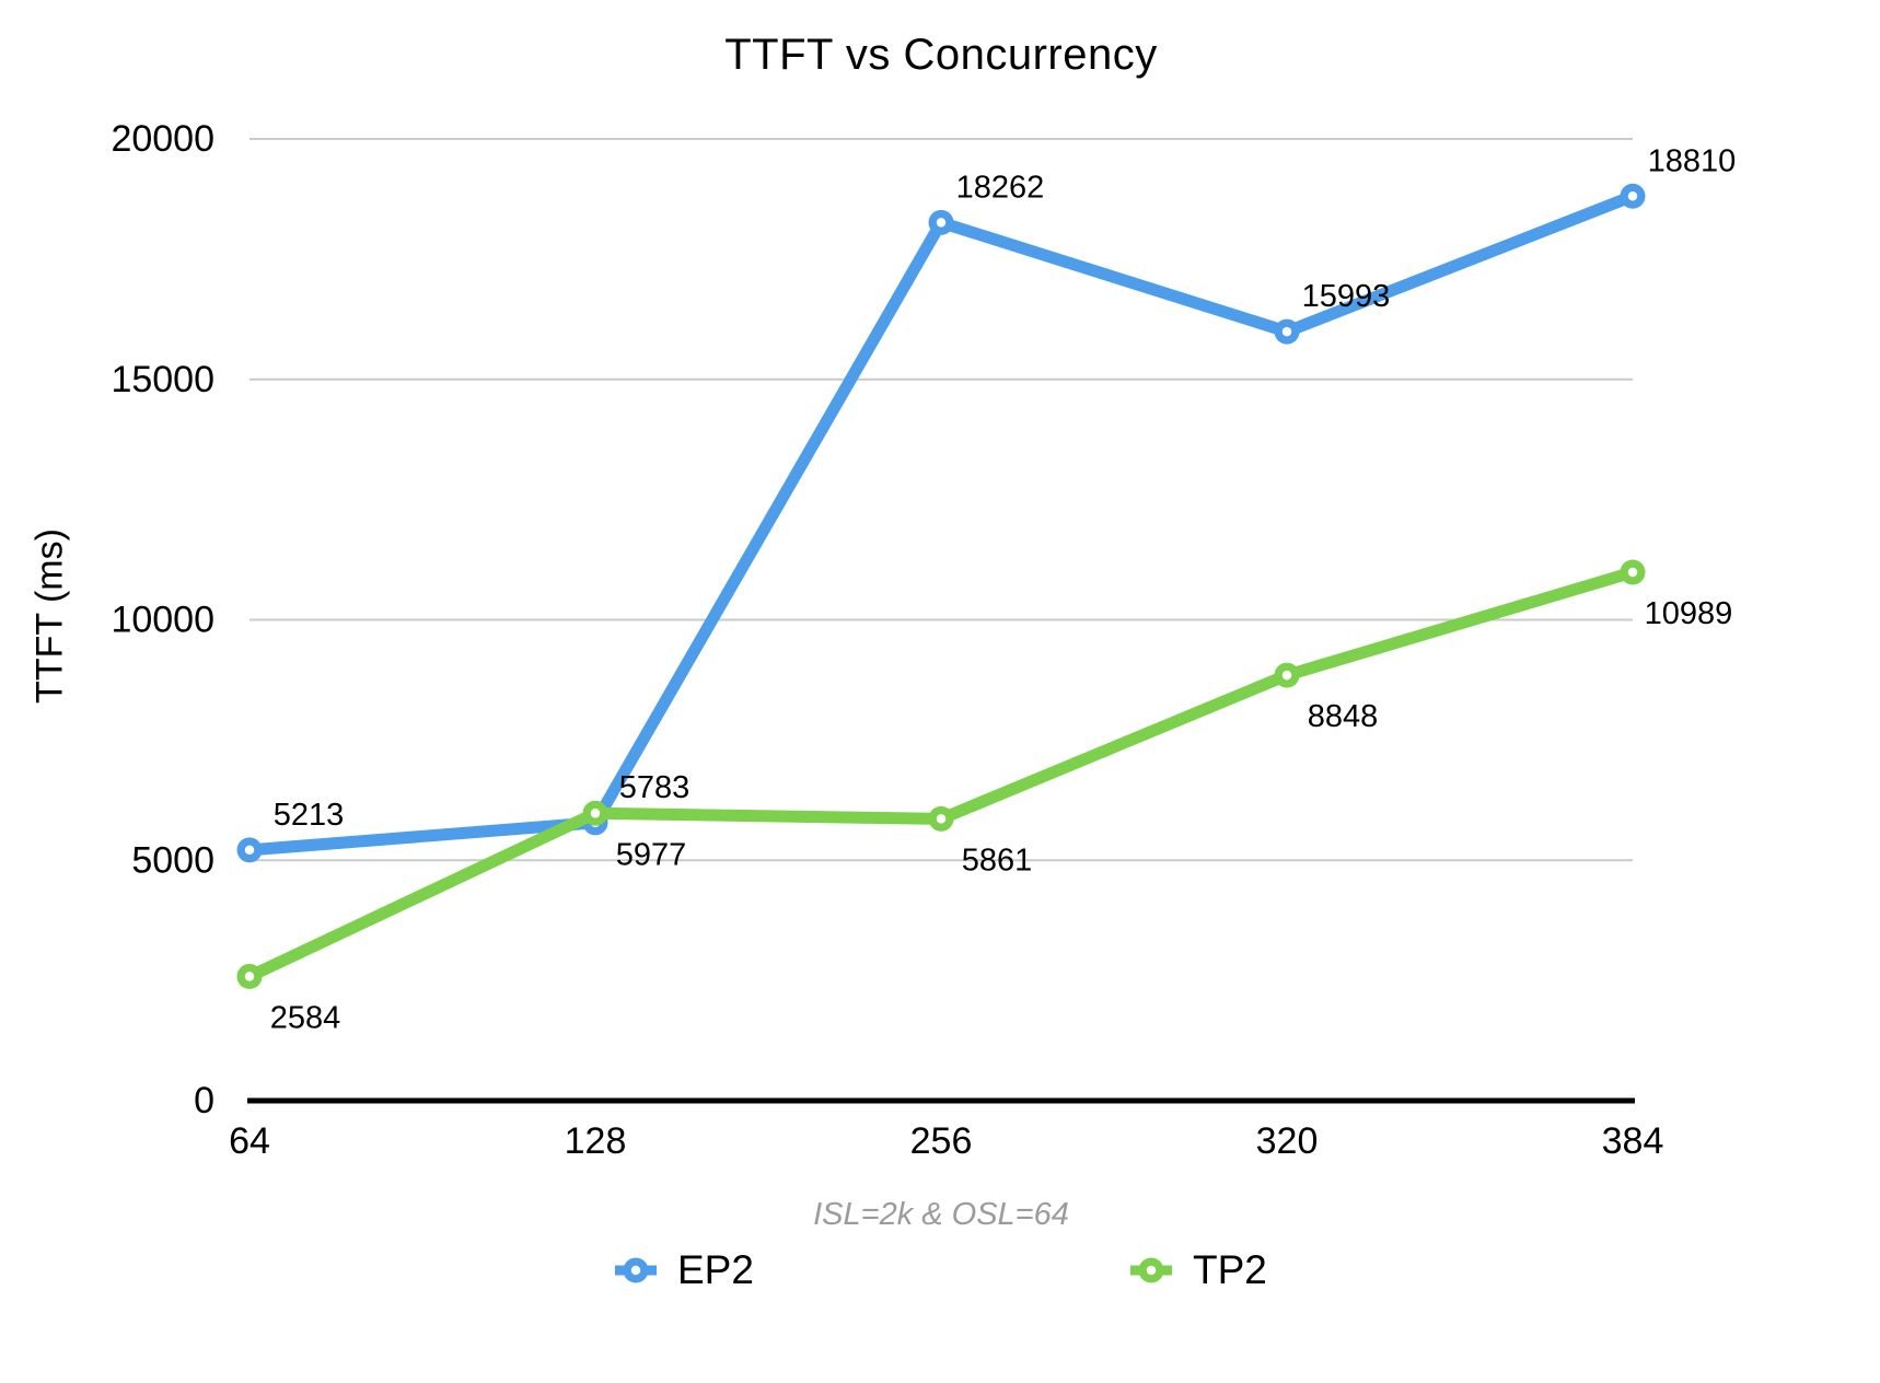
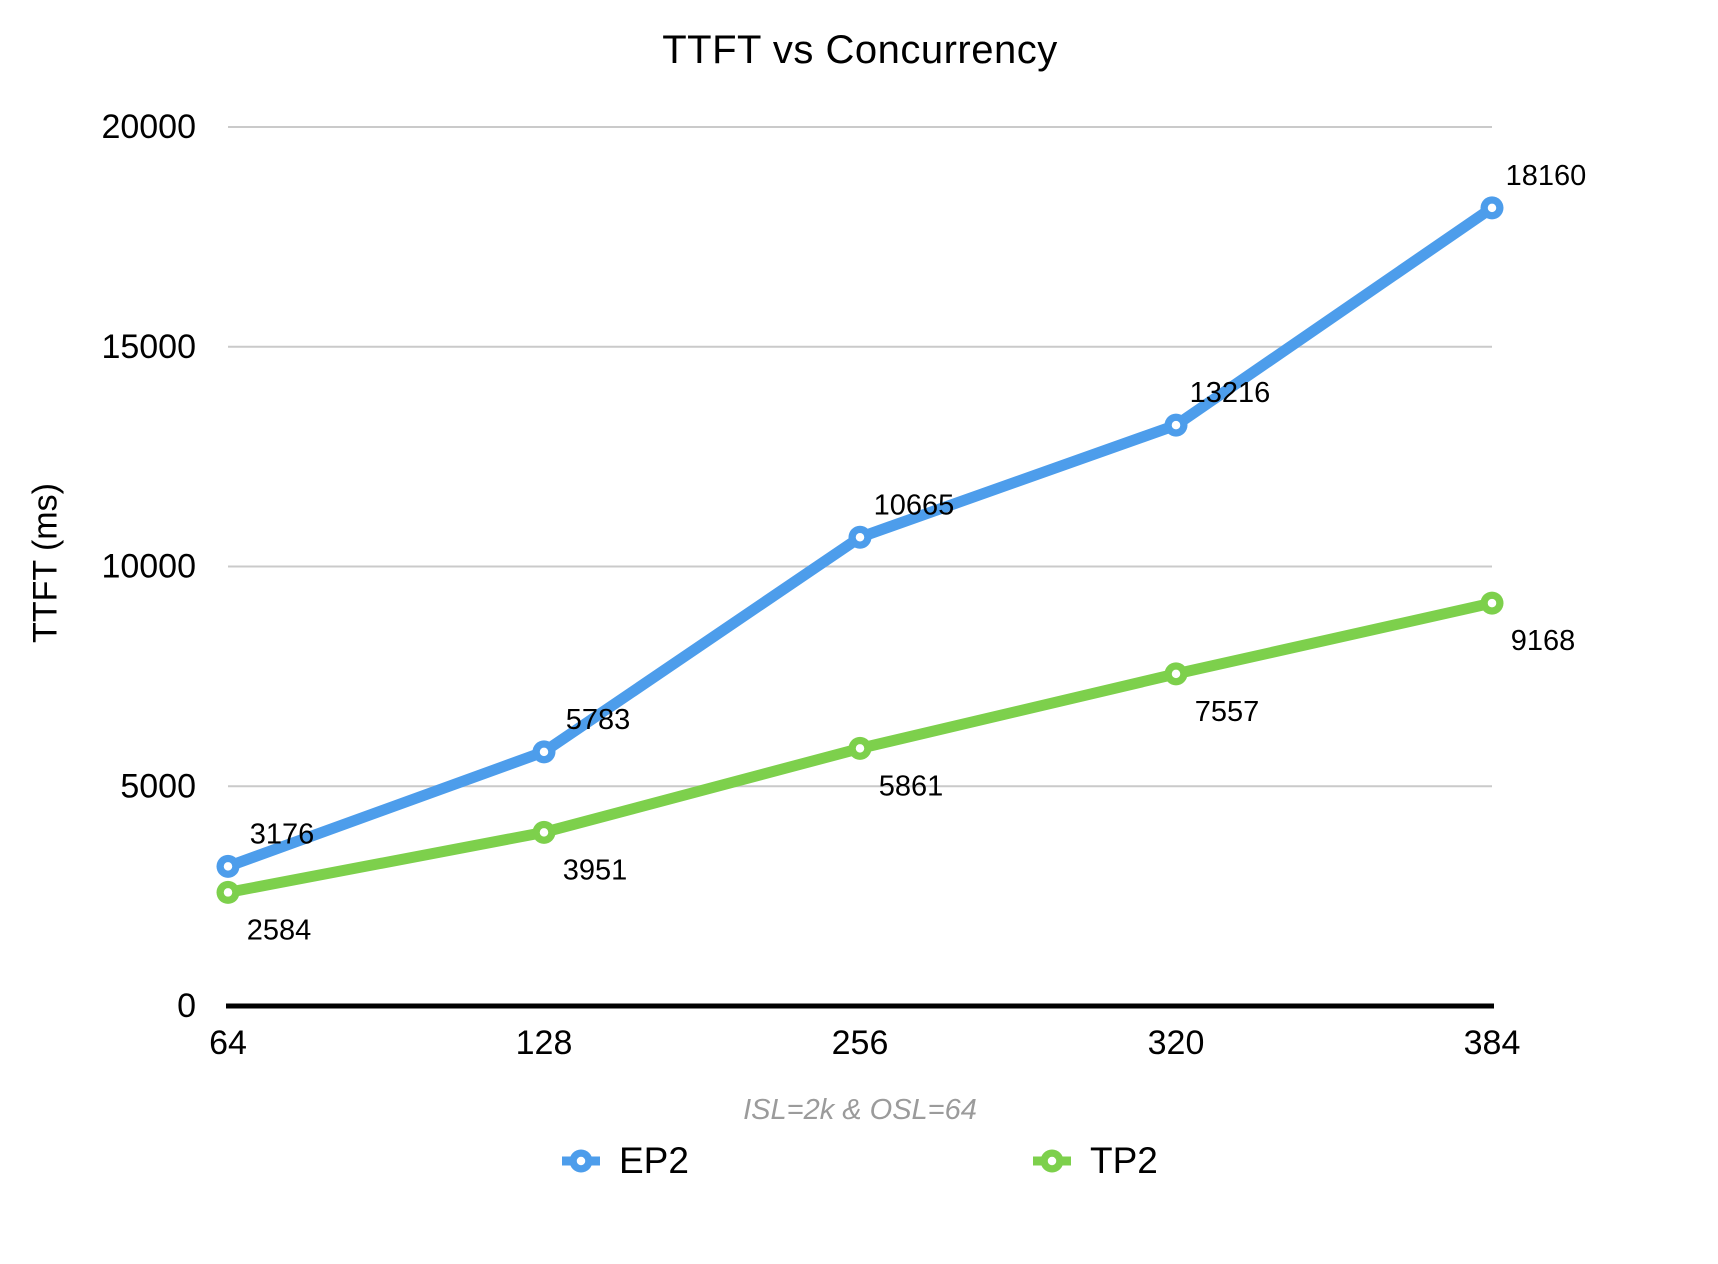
EP2/64: 5213 -> 3176
TP2/128: 5977 -> 3951
EP2/256: 18262 -> 10665
EP2/320: 15993 -> 13216
TP2/320: 8848 -> 7557
EP2/384: 18810 -> 18160
TP2/384: 10989 -> 9168
